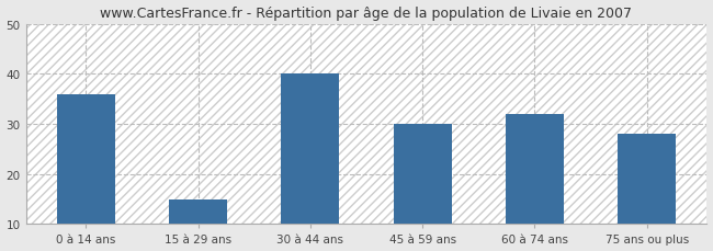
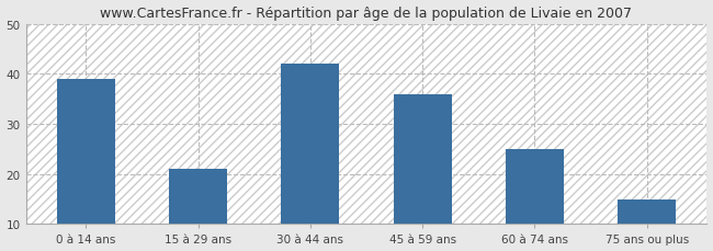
0 à 14 ans: 36 -> 39
15 à 29 ans: 15 -> 21
30 à 44 ans: 40 -> 42
45 à 59 ans: 30 -> 36
60 à 74 ans: 32 -> 25
75 ans ou plus: 28 -> 15
